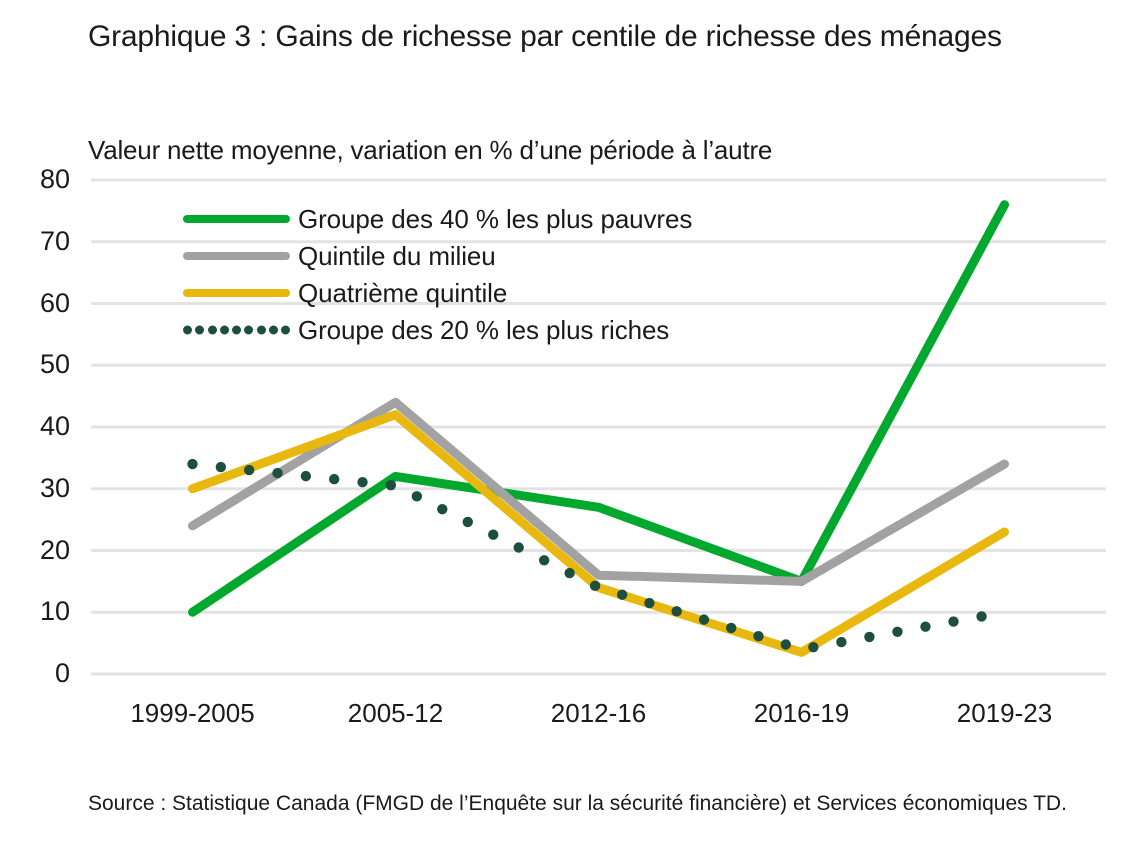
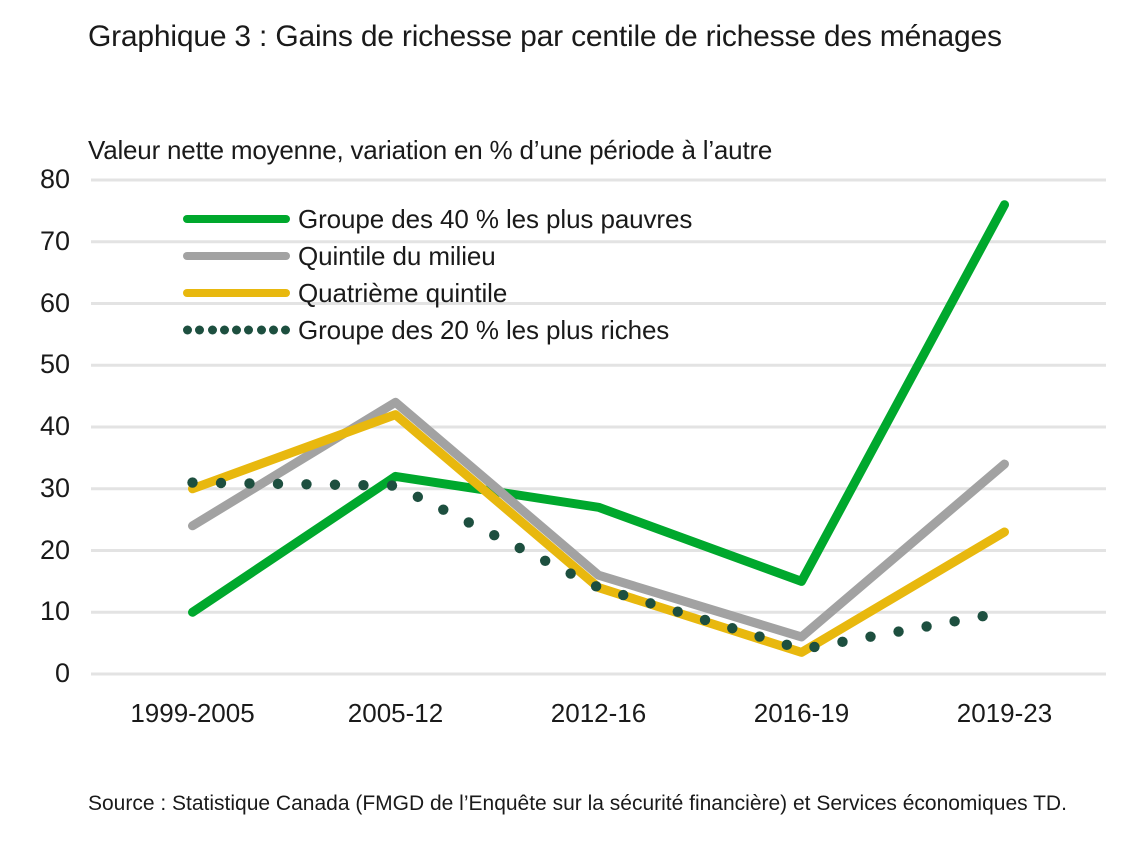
Groupe des 20 % les plus riches/1999-2005: 34 -> 31
Quintile du milieu/2016-19: 15 -> 6
